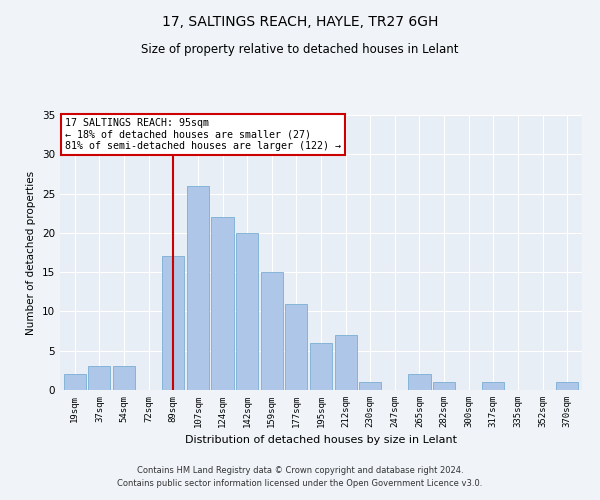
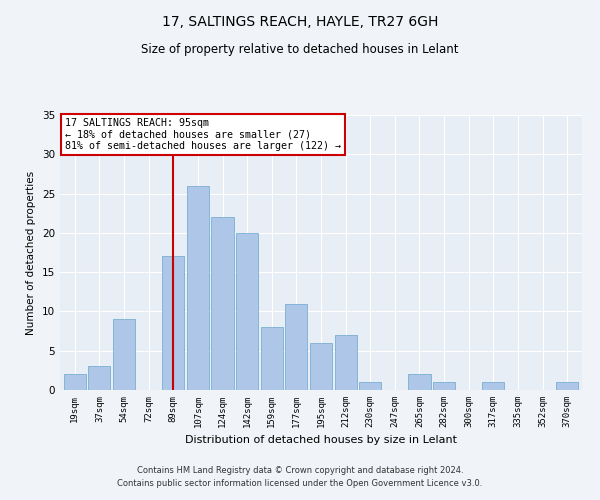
54sqm: 3 -> 9
159sqm: 15 -> 8
